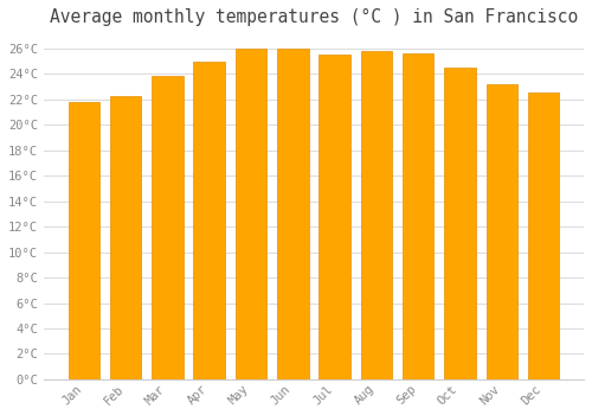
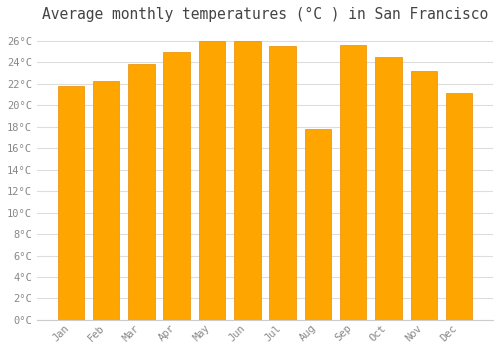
Aug: 25.8°C -> 17.8°C
Dec: 22.5°C -> 21.1°C
